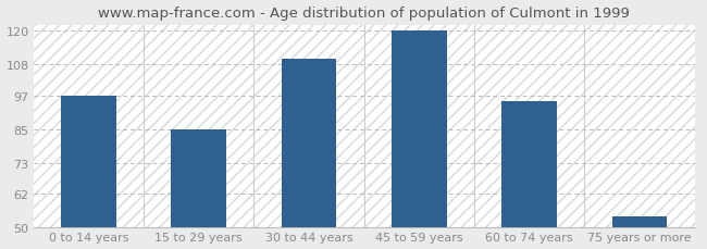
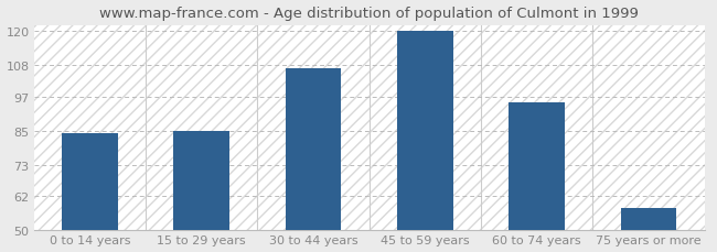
0 to 14 years: 97 -> 84
30 to 44 years: 110 -> 107
75 years or more: 54 -> 58
